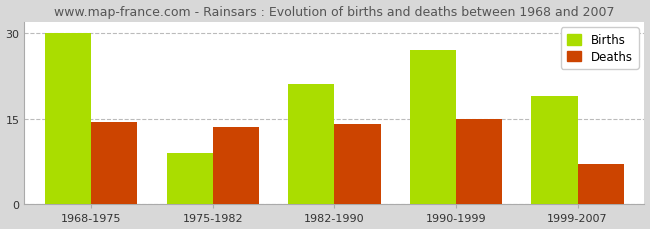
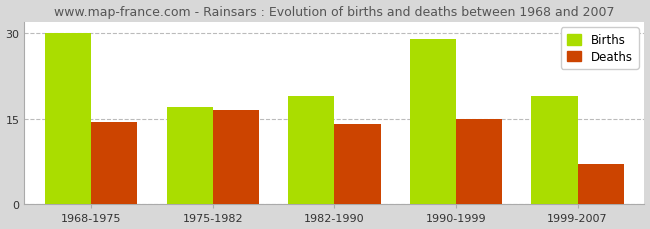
Births/1975-1982: 9 -> 17
Deaths/1975-1982: 13.6 -> 16.5
Births/1982-1990: 21 -> 19
Births/1990-1999: 27 -> 29
